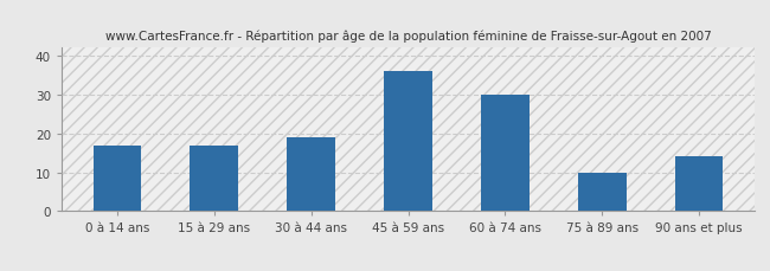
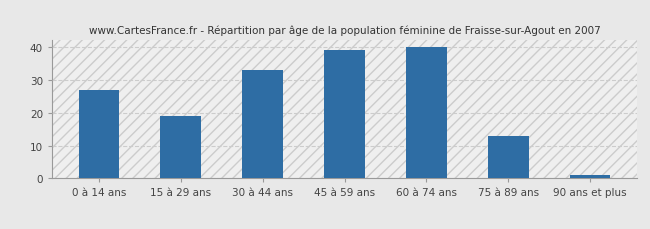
0 à 14 ans: 17 -> 27
15 à 29 ans: 17 -> 19
30 à 44 ans: 19 -> 33
45 à 59 ans: 36 -> 39
60 à 74 ans: 30 -> 40
75 à 89 ans: 10 -> 13
90 ans et plus: 14 -> 1
